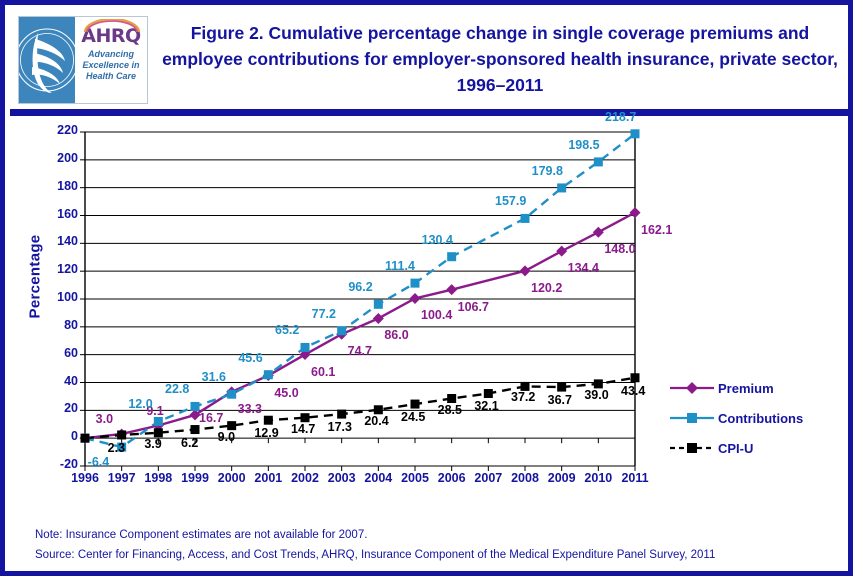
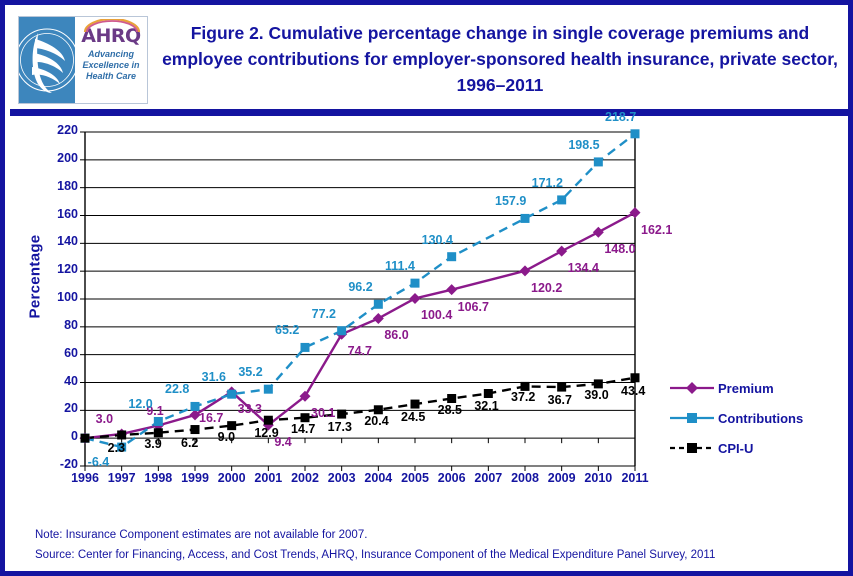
Premium/2001: 45.0 -> 9.4
Contributions/2001: 45.6 -> 35.2
Premium/2002: 60.1 -> 30.1
Contributions/2009: 179.8 -> 171.2
